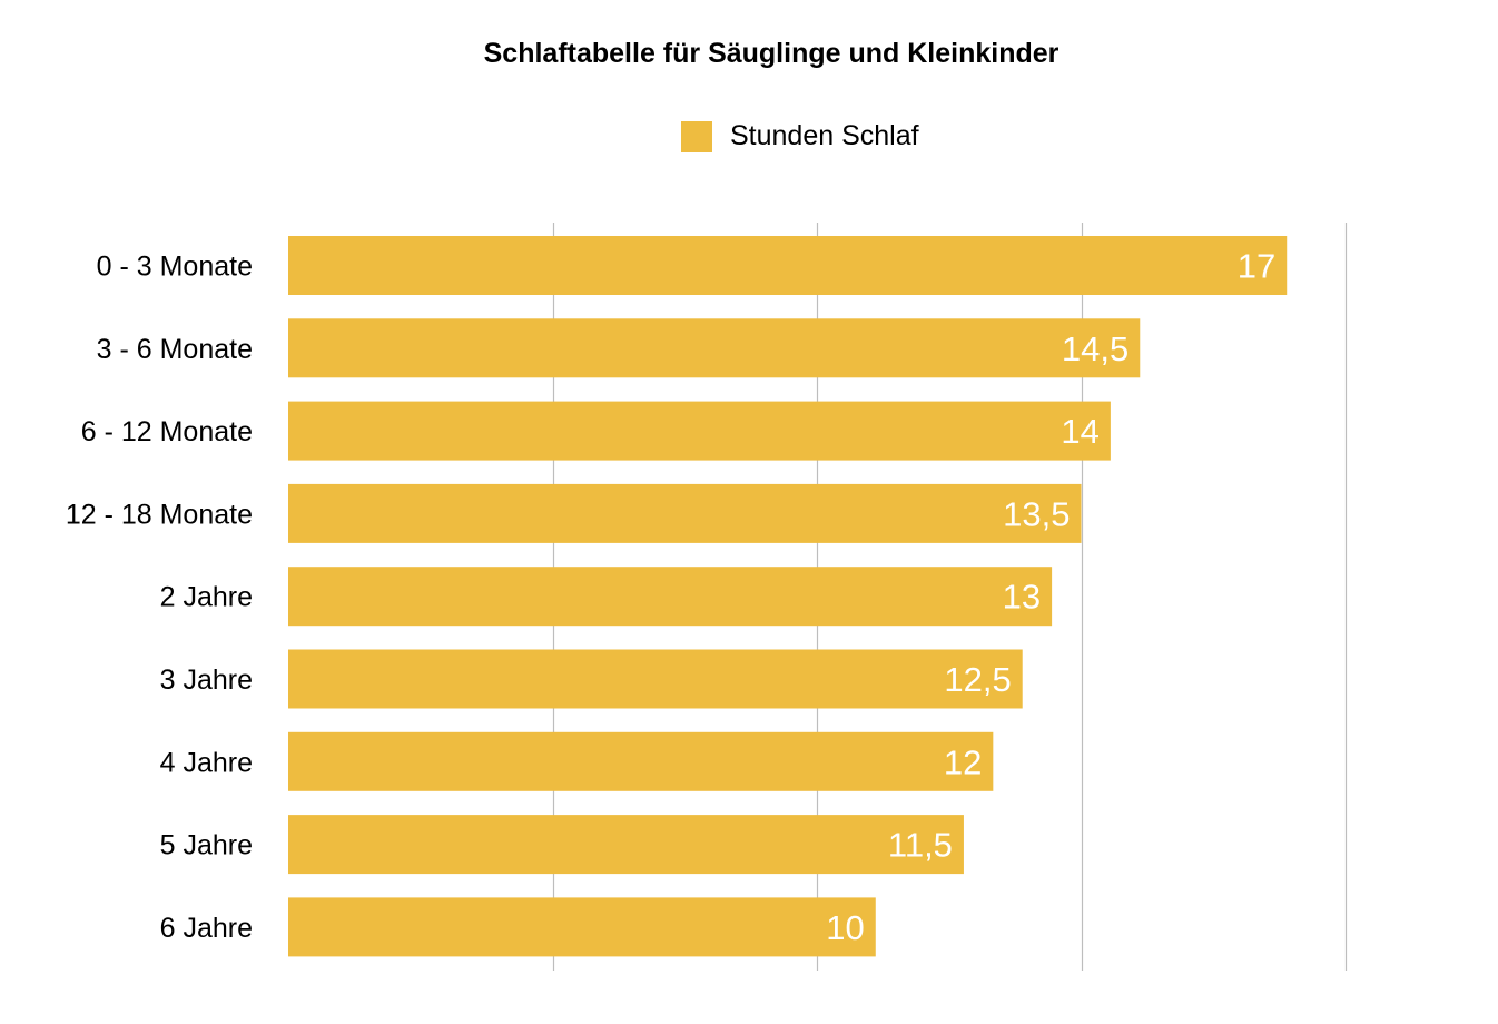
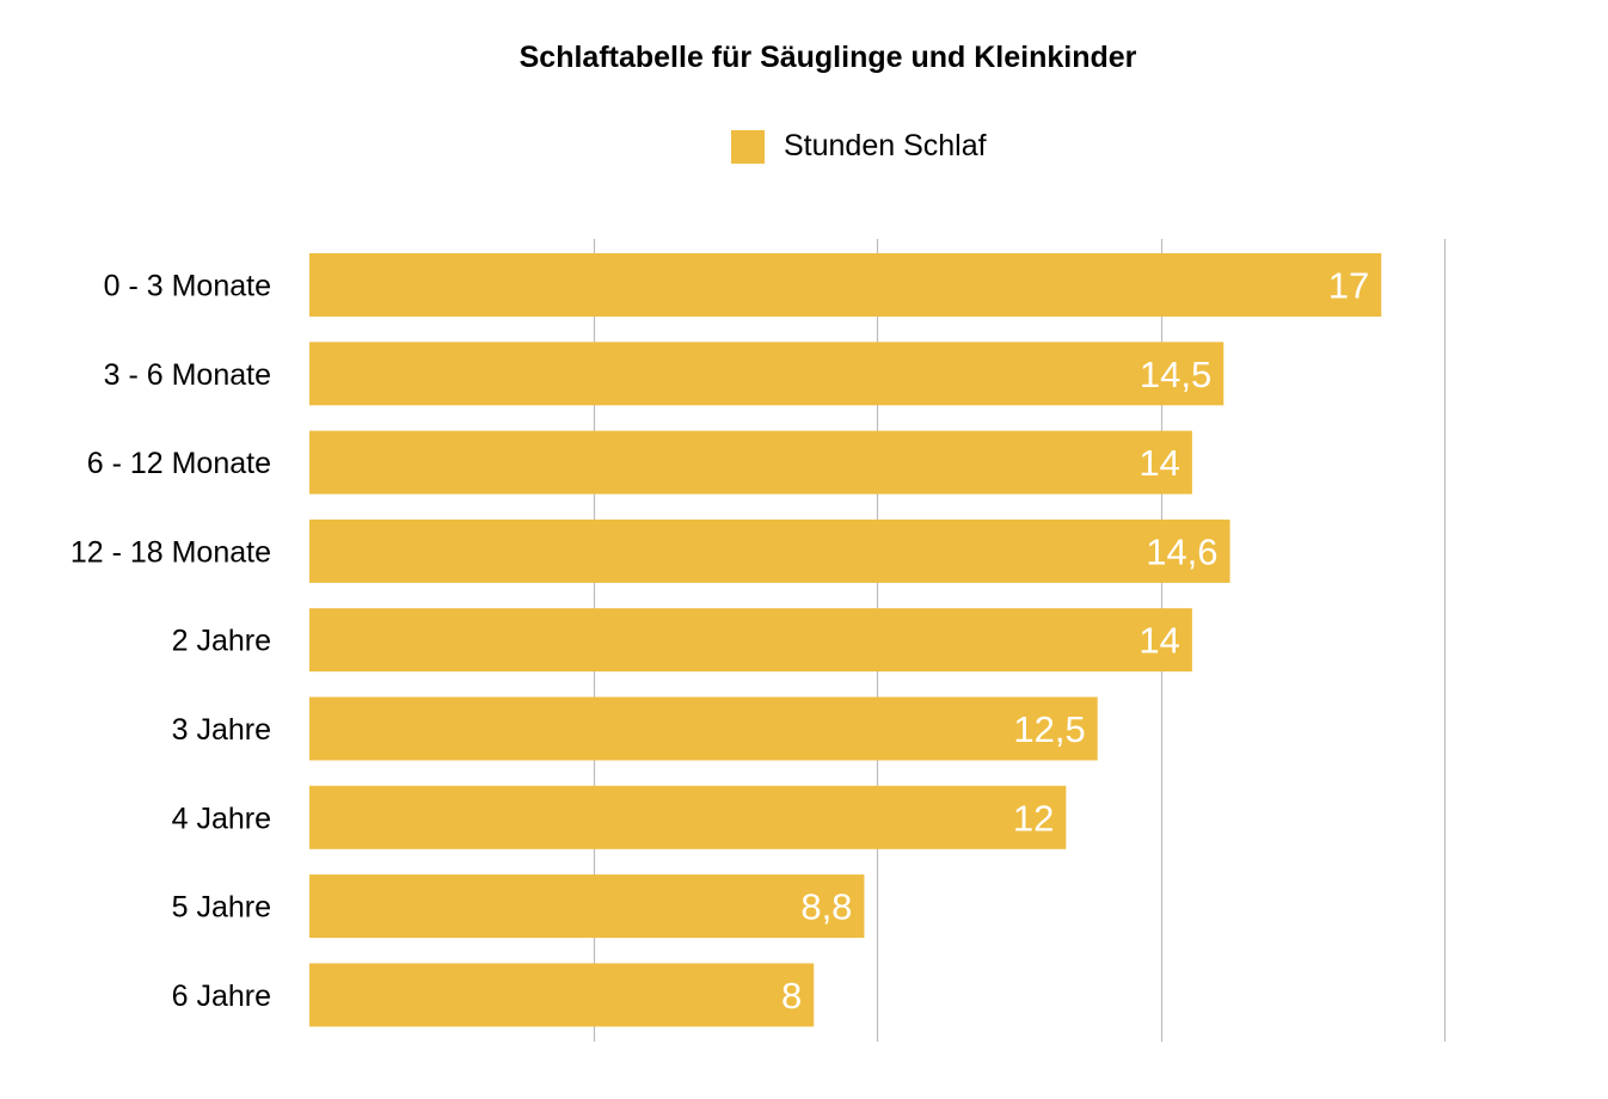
12 - 18 Monate: 13,5 -> 14,6
2 Jahre: 13 -> 14
5 Jahre: 11,5 -> 8,8
6 Jahre: 10 -> 8
